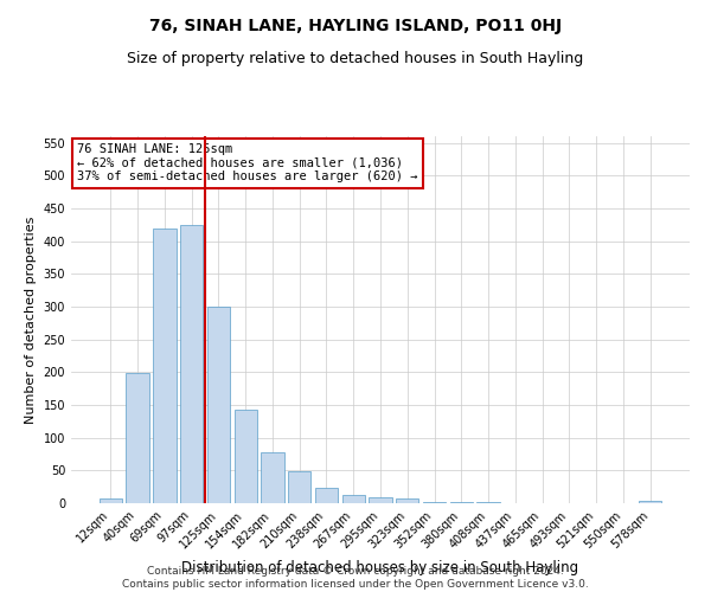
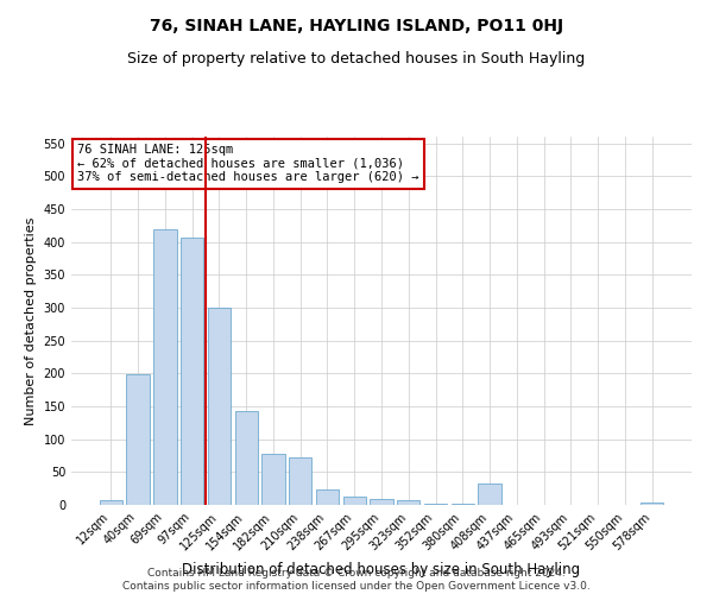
97sqm: 425 -> 406
210sqm: 48 -> 72
408sqm: 1 -> 32
